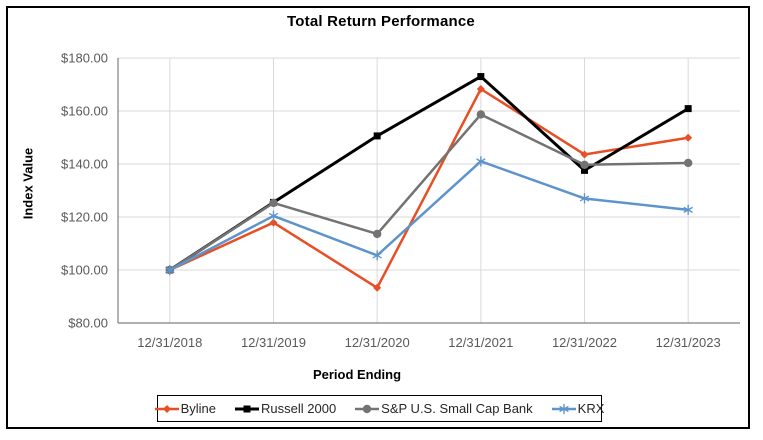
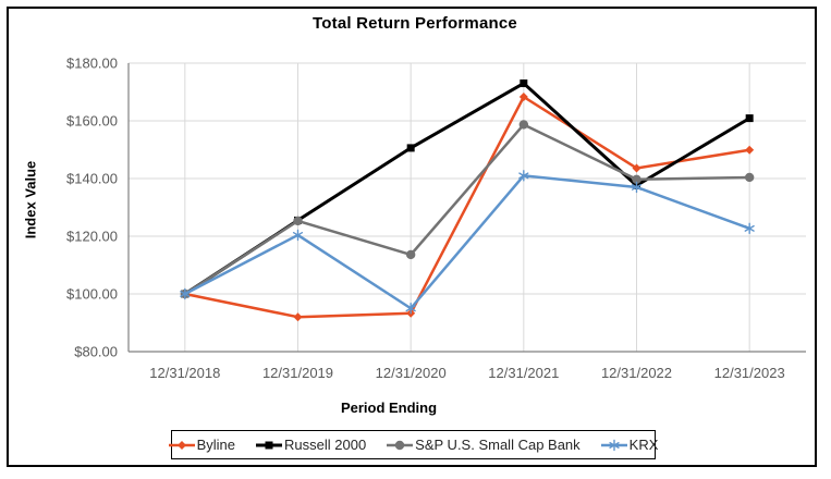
Byline/12/31/2019: $118 -> $92
KRX/12/31/2020: $106 -> $95
KRX/12/31/2022: $127 -> $137
